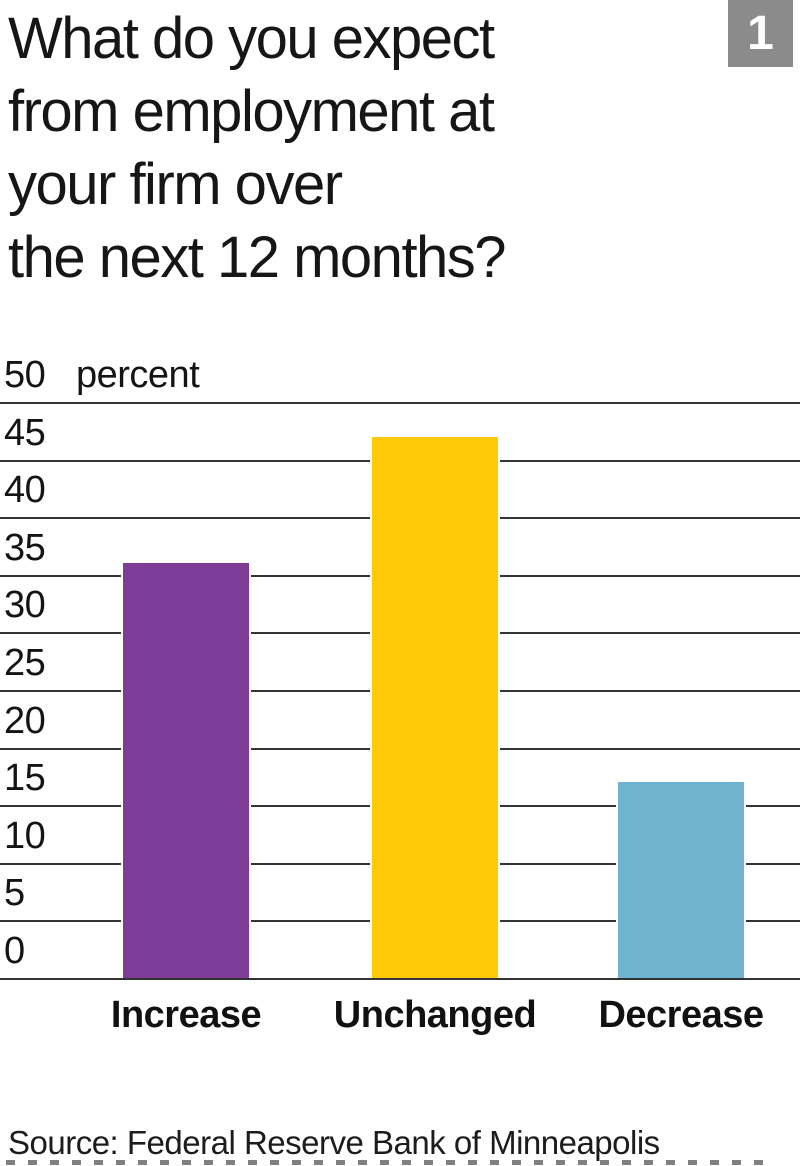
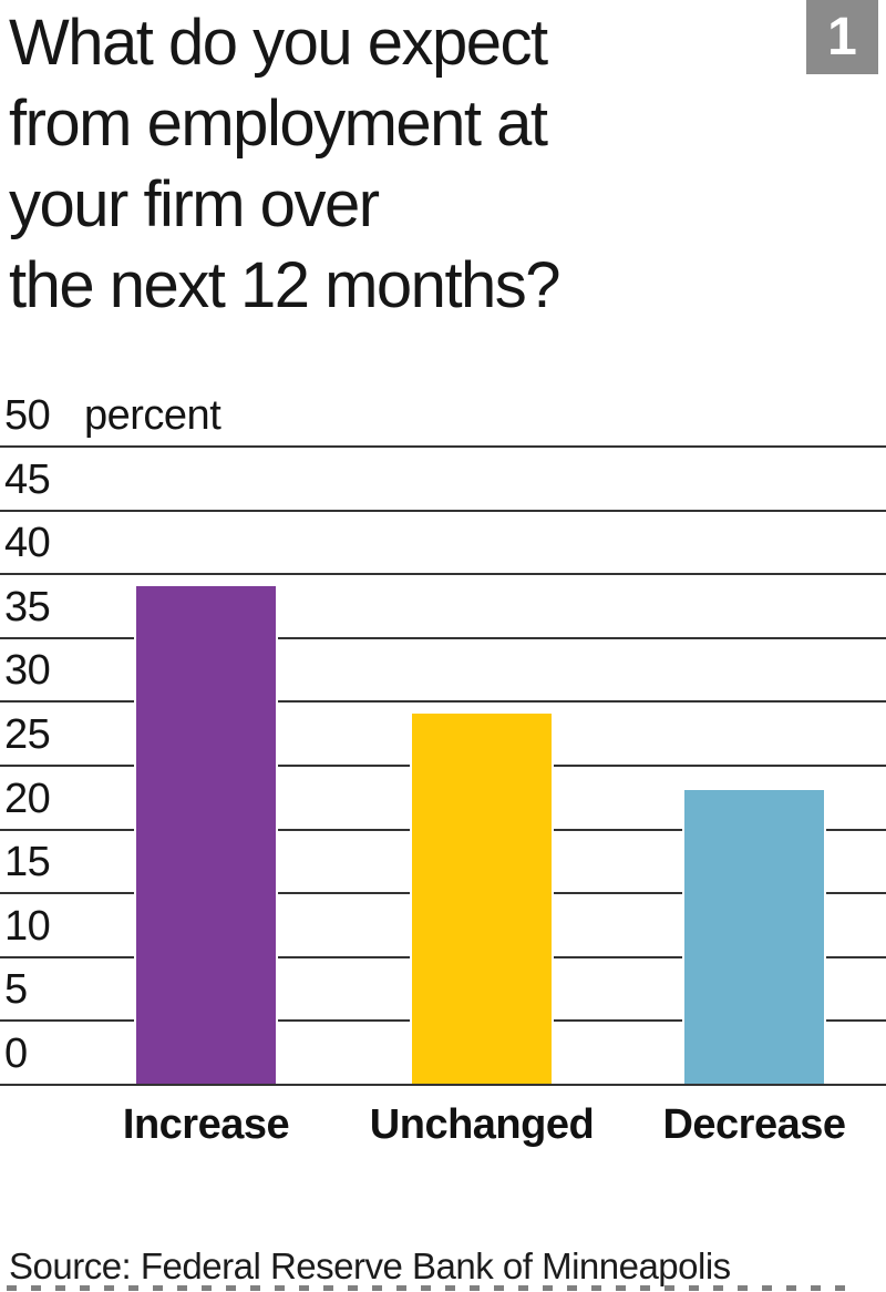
Increase: 36 -> 39
Unchanged: 47 -> 29
Decrease: 17 -> 23
